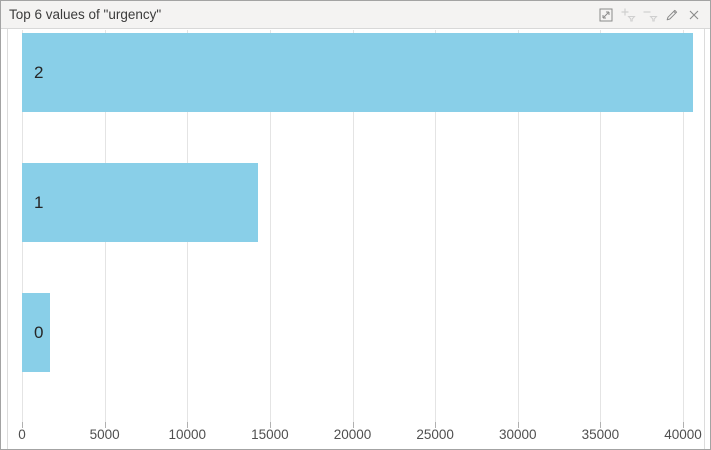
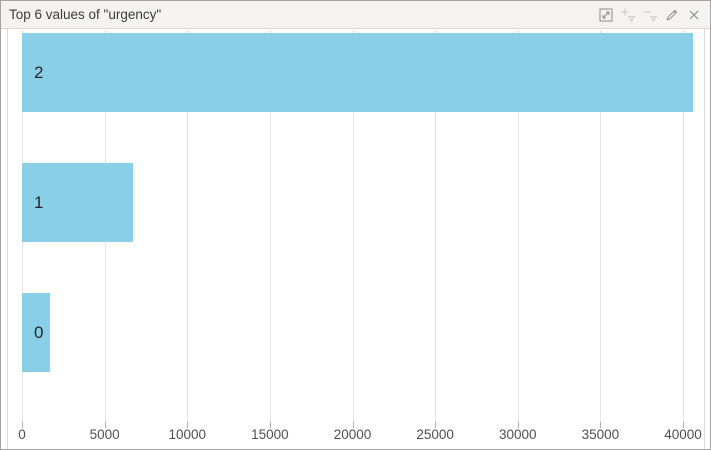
1: 14300 -> 6700
